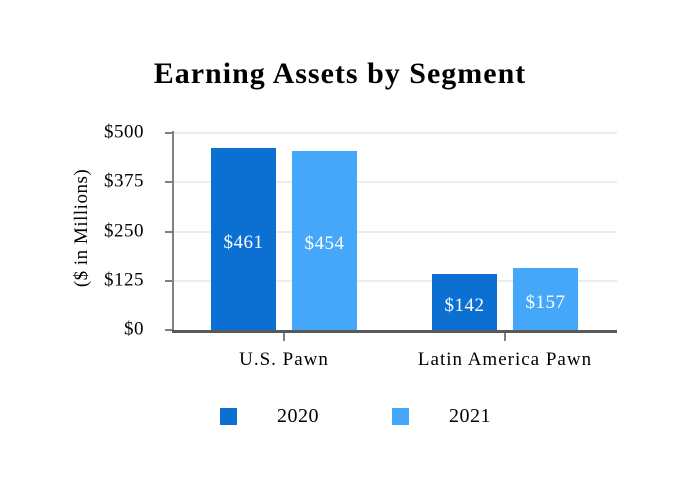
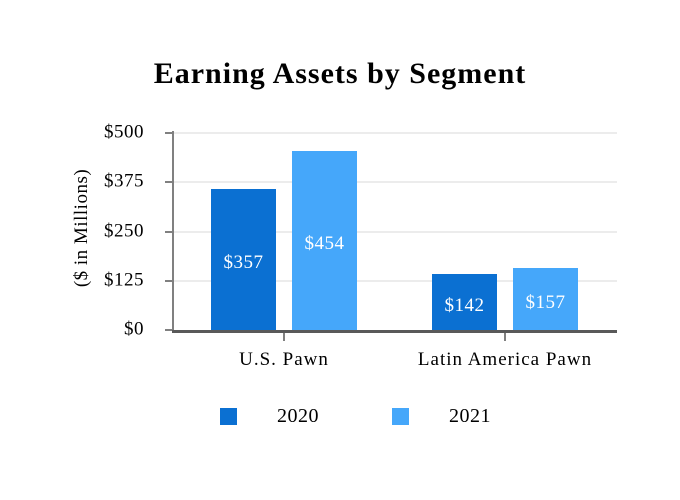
2020/U.S. Pawn: $461 -> $357
